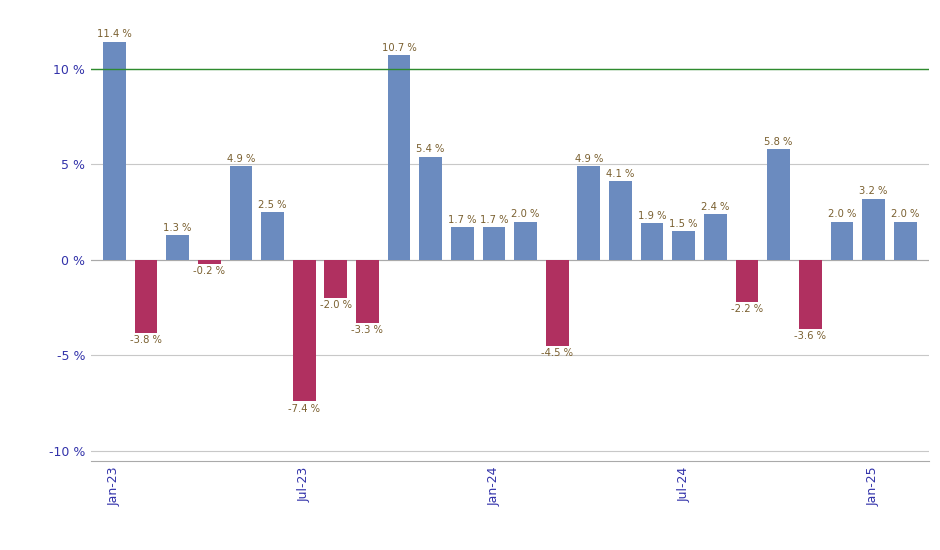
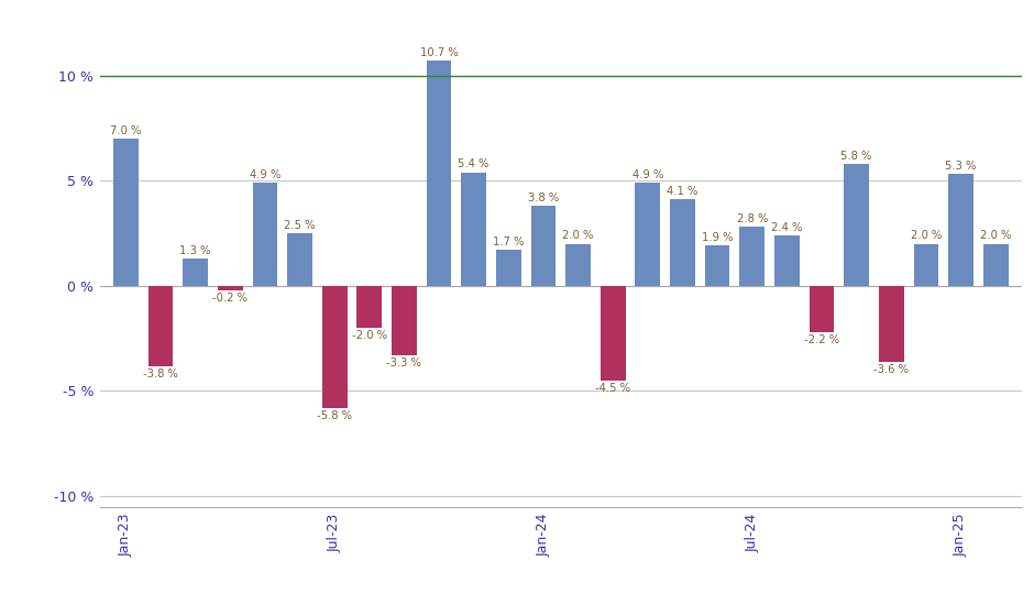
Jan-23: 11.4 -> 7.0
Jul-23: -7.4 -> -5.8
Jan-24: 1.7 -> 3.8
Jul-24: 1.5 -> 2.8
Jan-25: 3.2 -> 5.3
